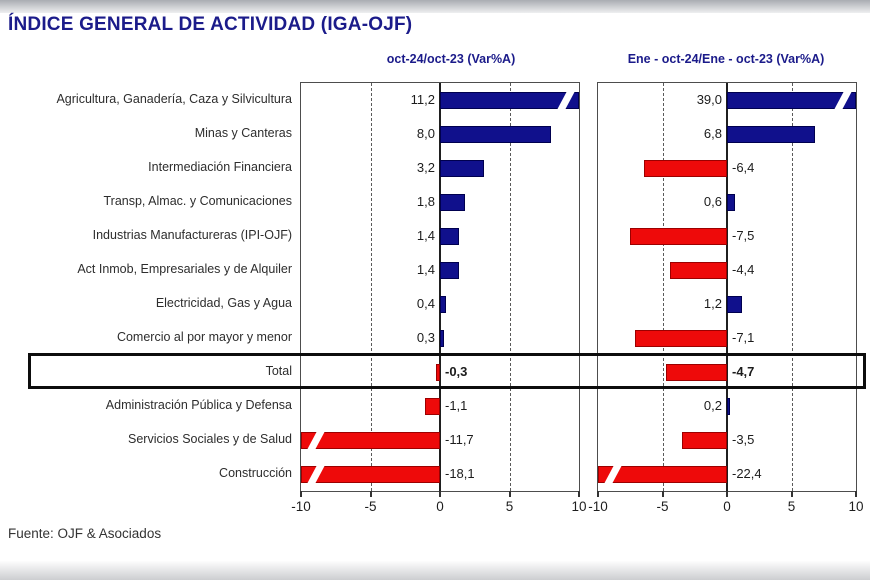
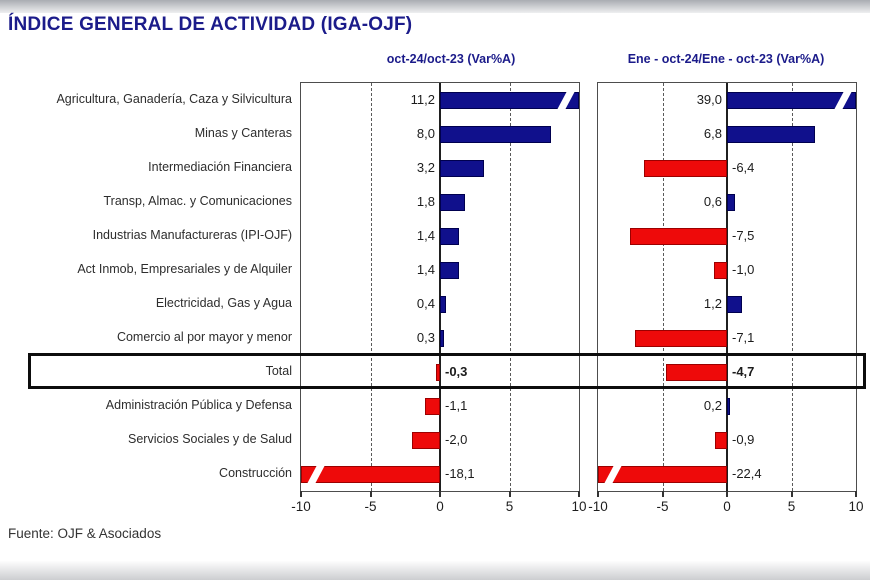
Ene - oct-24/Ene - oct-23 (Var%A)/Act Inmob, Empresariales y de Alquiler: -4,4 -> -1,0
oct-24/oct-23 (Var%A)/Servicios Sociales y de Salud: -11,7 -> -2,0
Ene - oct-24/Ene - oct-23 (Var%A)/Servicios Sociales y de Salud: -3,5 -> -0,9
